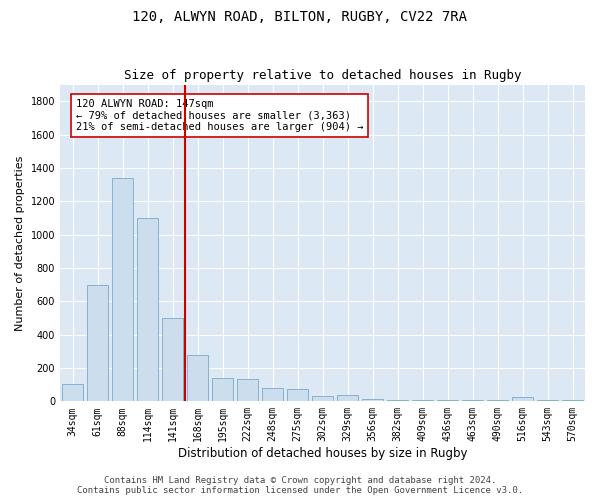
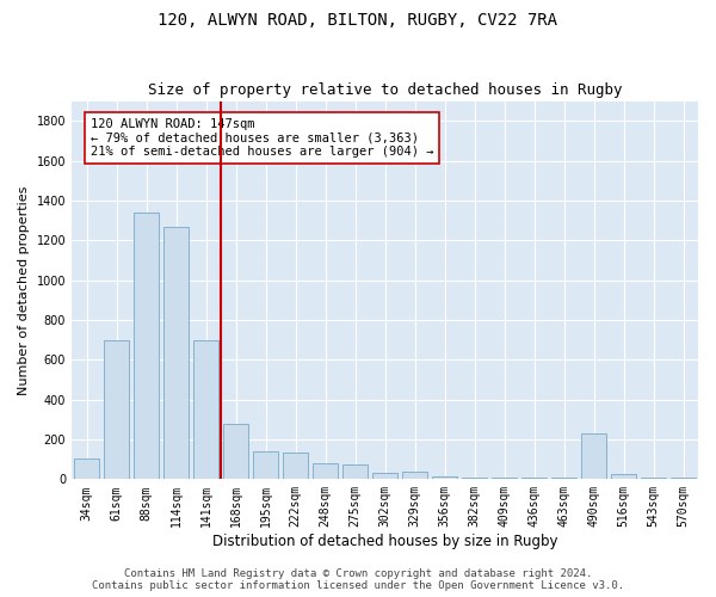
114sqm: 1100 -> 1270
141sqm: 500 -> 700
490sqm: 0 -> 230
